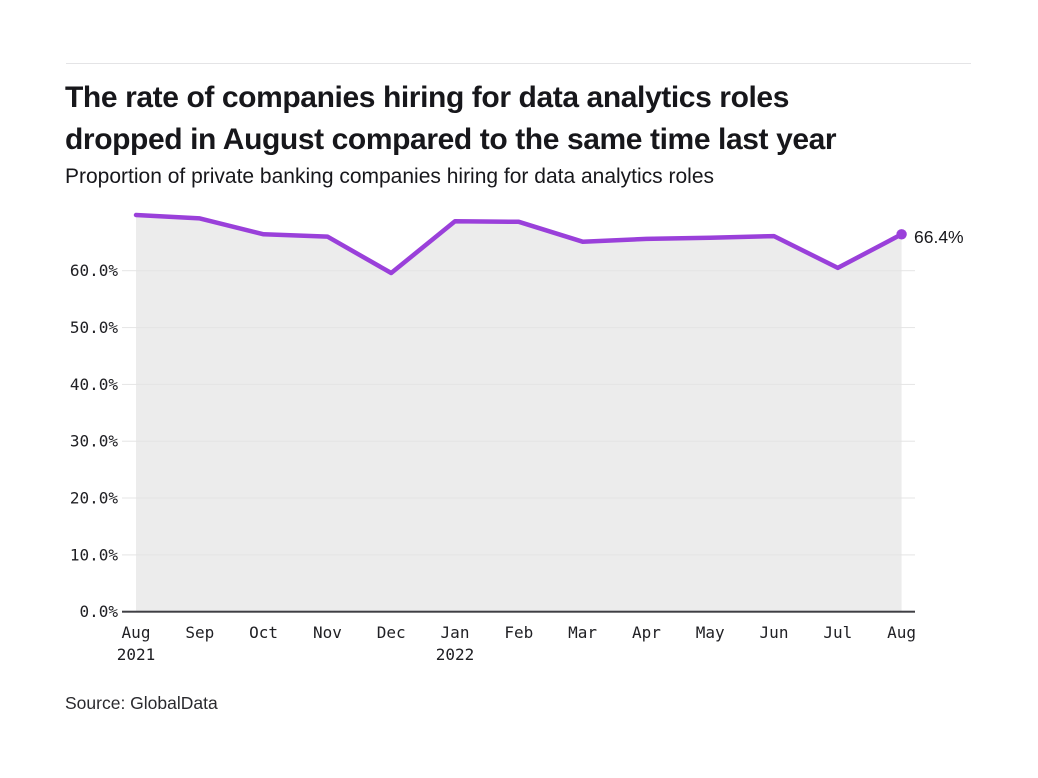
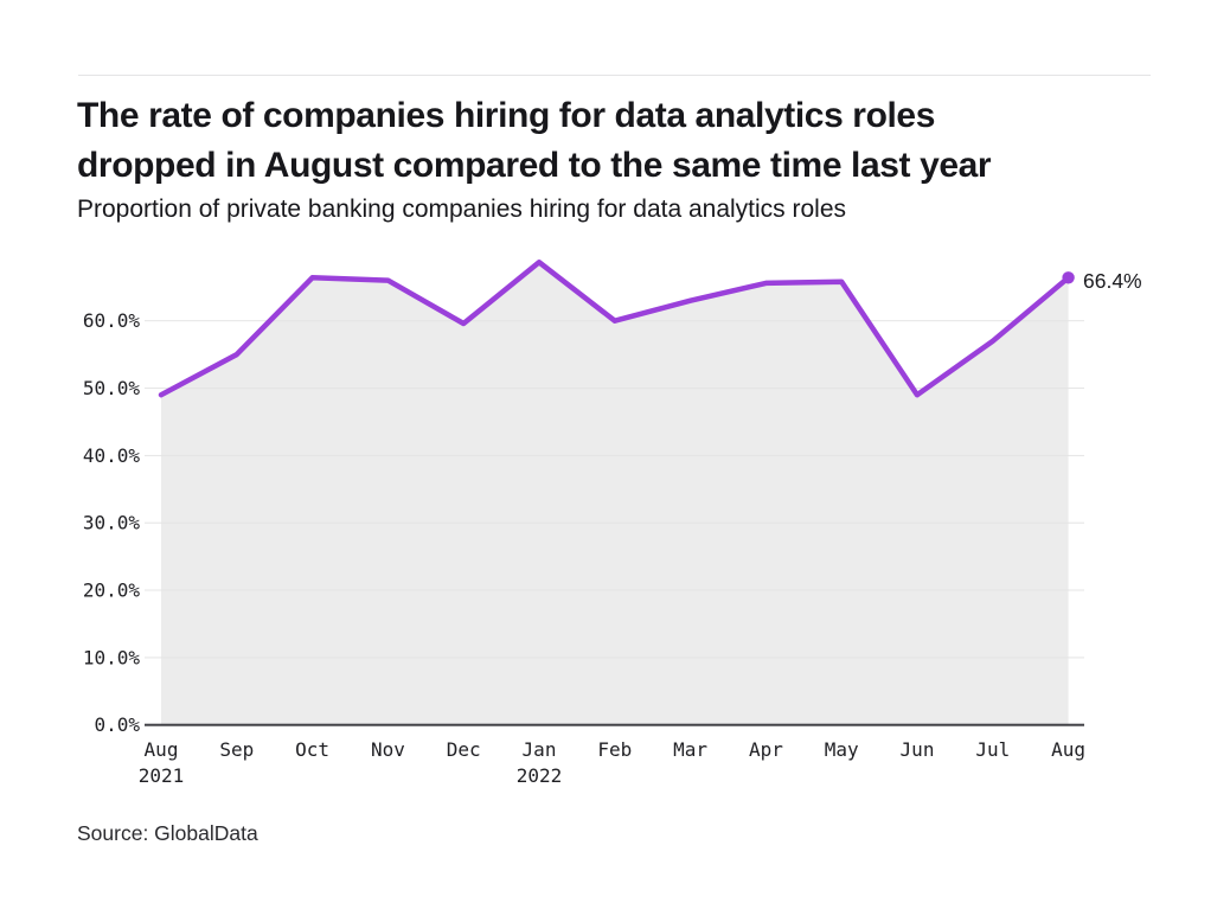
Aug 2021: 70% -> 49%
Sep: 69% -> 55%
Feb: 69% -> 60%
Mar: 65% -> 63%
Jun: 66% -> 49%
Jul: 60% -> 57%
